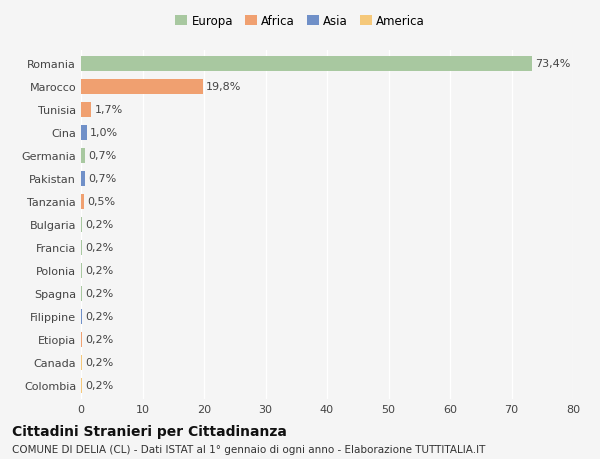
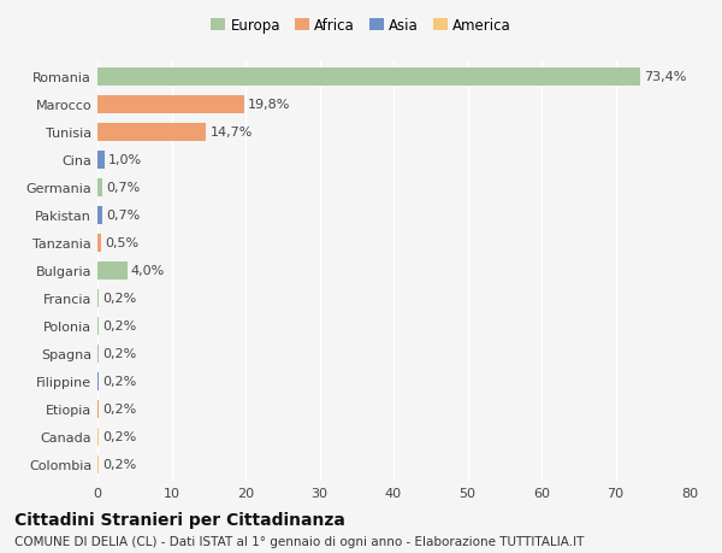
Tunisia: 1,7% -> 14,7%
Bulgaria: 0,2% -> 4,0%
